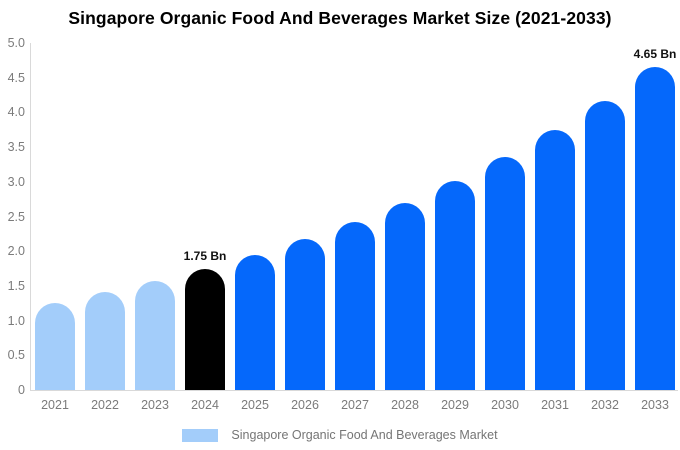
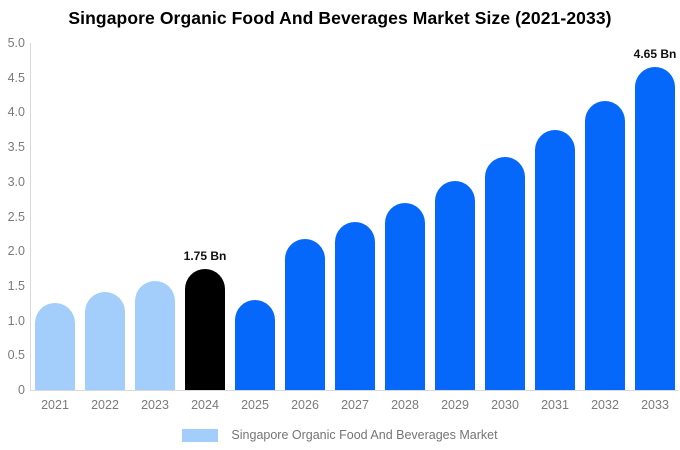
2025: 1.9 -> 1.3
